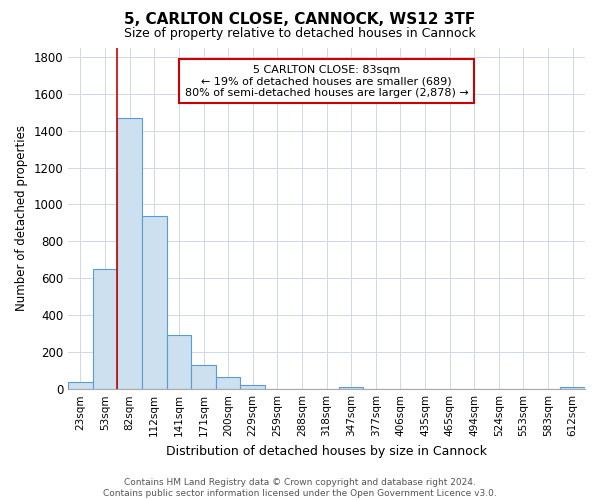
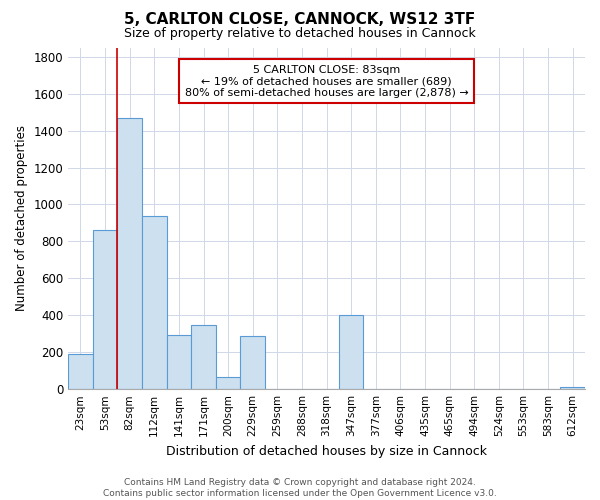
23sqm: 40 -> 190
53sqm: 650 -> 860
171sqm: 130 -> 350
229sqm: 20 -> 290
347sqm: 10 -> 400
